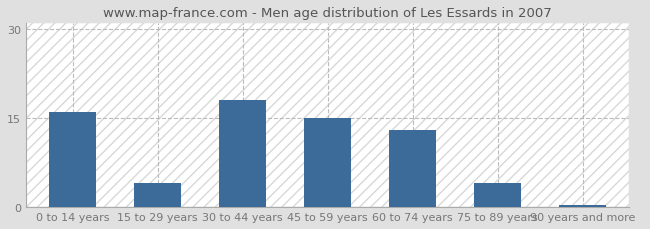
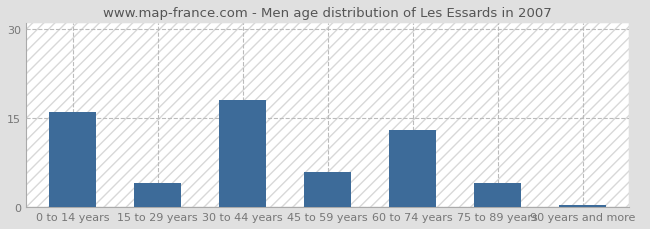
45 to 59 years: 15.0 -> 6.0
